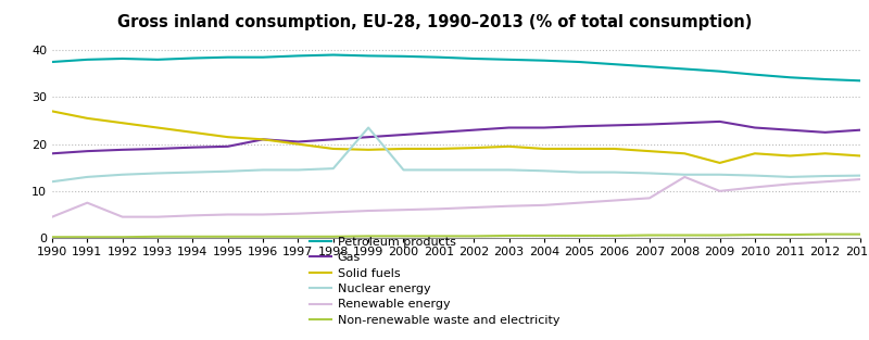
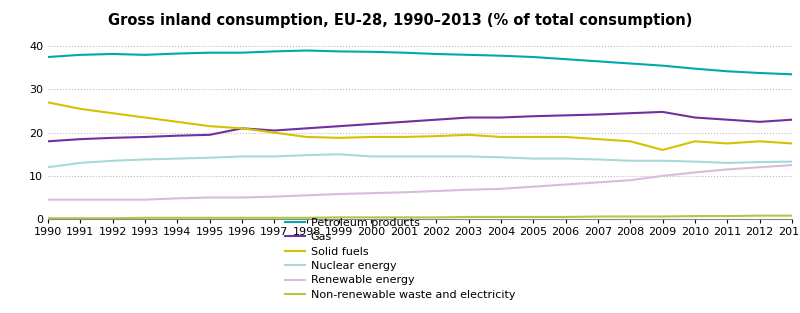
Renewable energy/1991: 7.5 -> 4.5
Nuclear energy/1999: 23.5 -> 15.0
Renewable energy/2008: 13.0 -> 9.0
